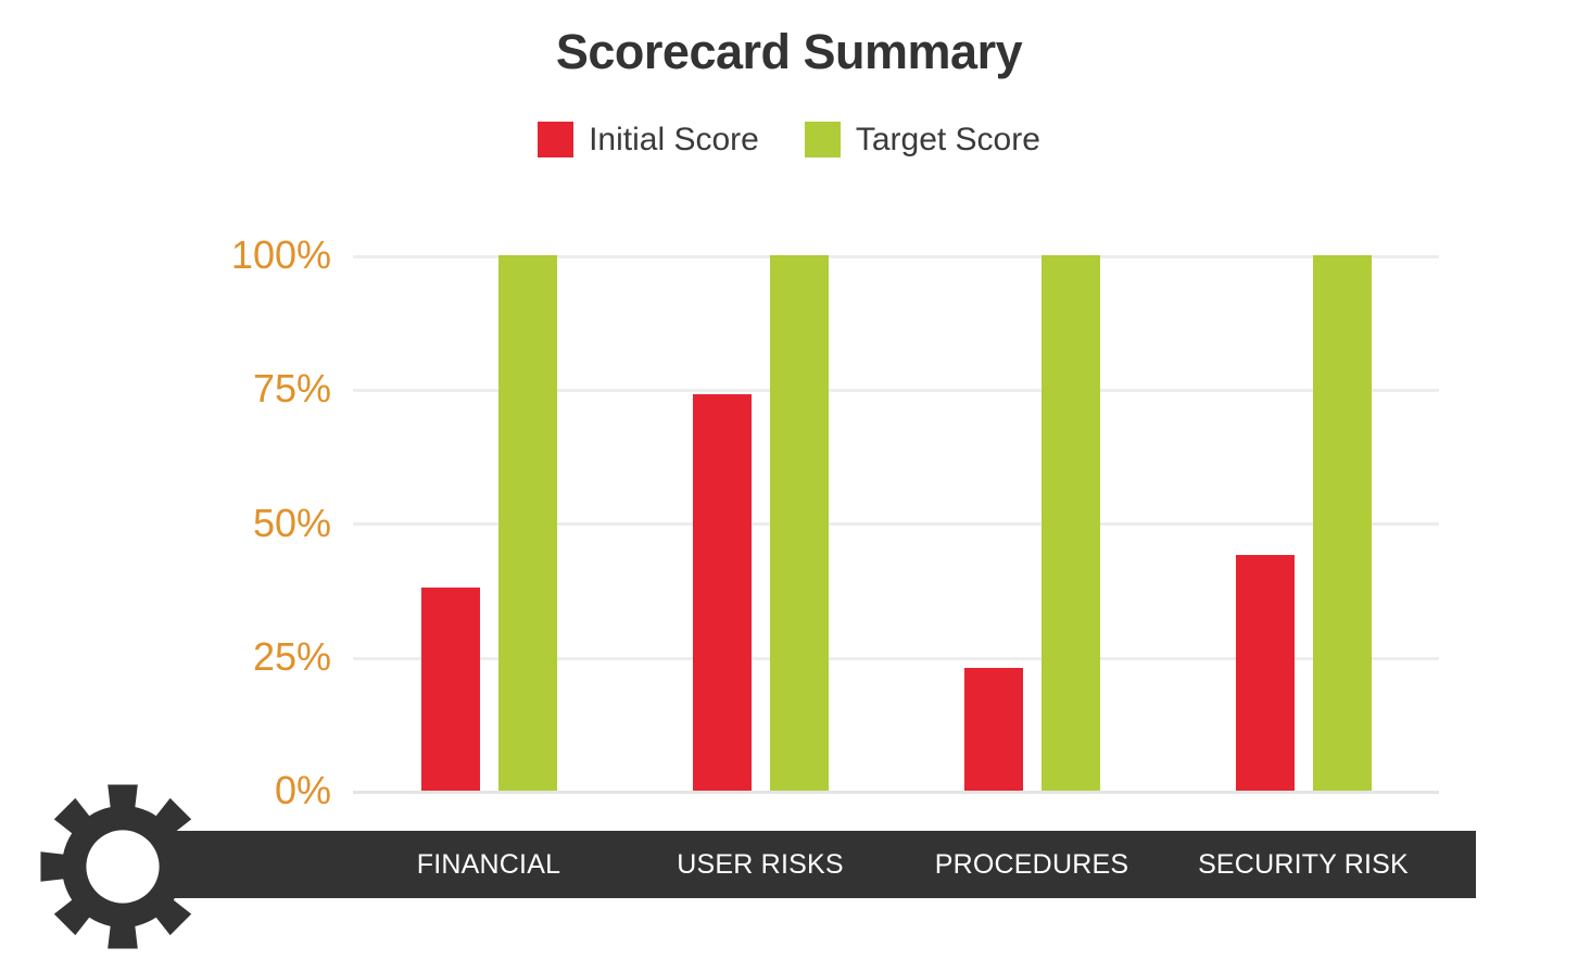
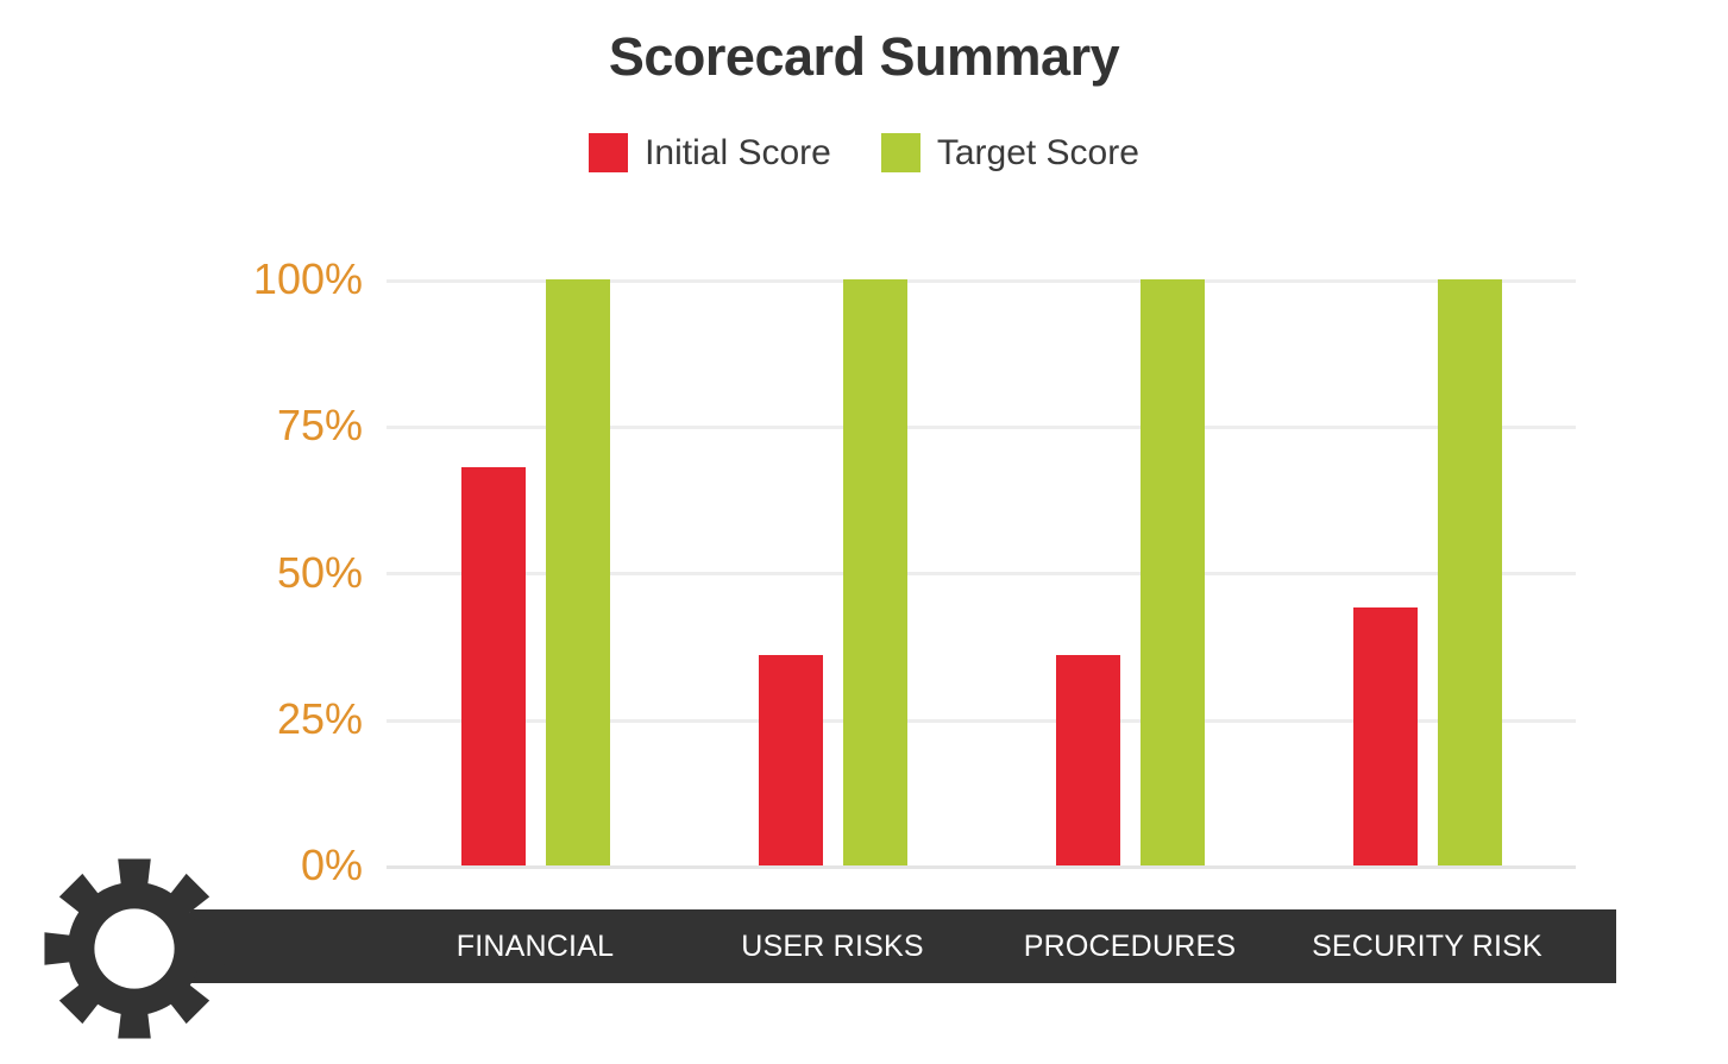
Initial Score/FINANCIAL: 38% -> 68%
Initial Score/USER RISKS: 74% -> 36%
Initial Score/PROCEDURES: 23% -> 36%
